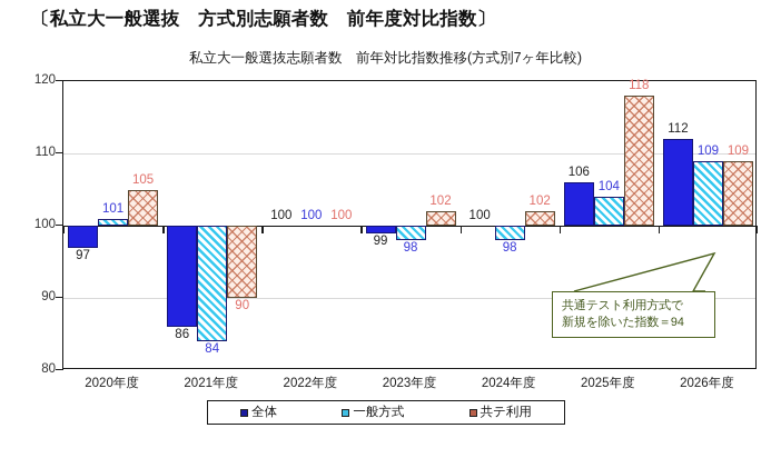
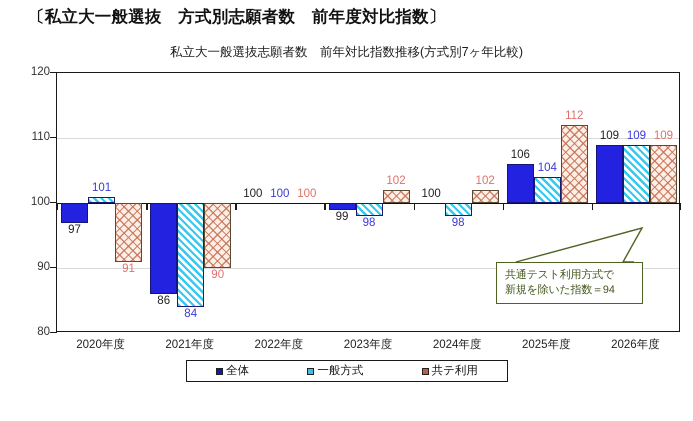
共テ利用/2020年度: 105 -> 91
共テ利用/2025年度: 118 -> 112
全体/2026年度: 112 -> 109
